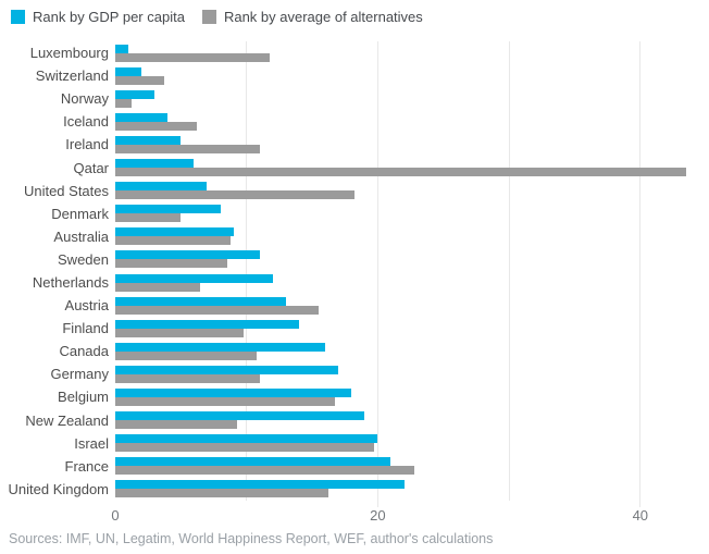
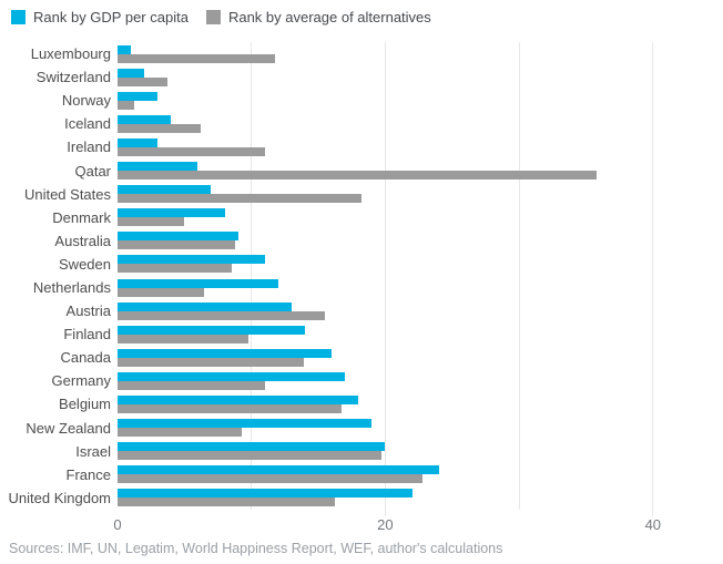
Rank by GDP per capita/Ireland: 5 -> 3
Rank by average of alternatives/Qatar: 43.5 -> 35.8
Rank by average of alternatives/Canada: 10.8 -> 13.9
Rank by GDP per capita/France: 21 -> 24
